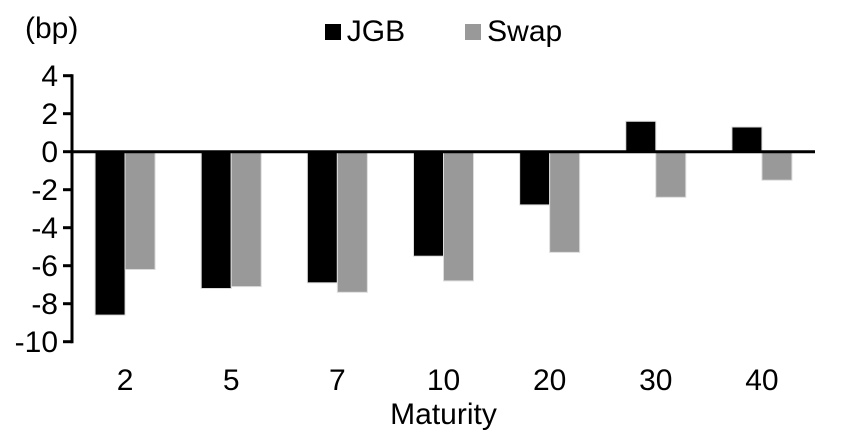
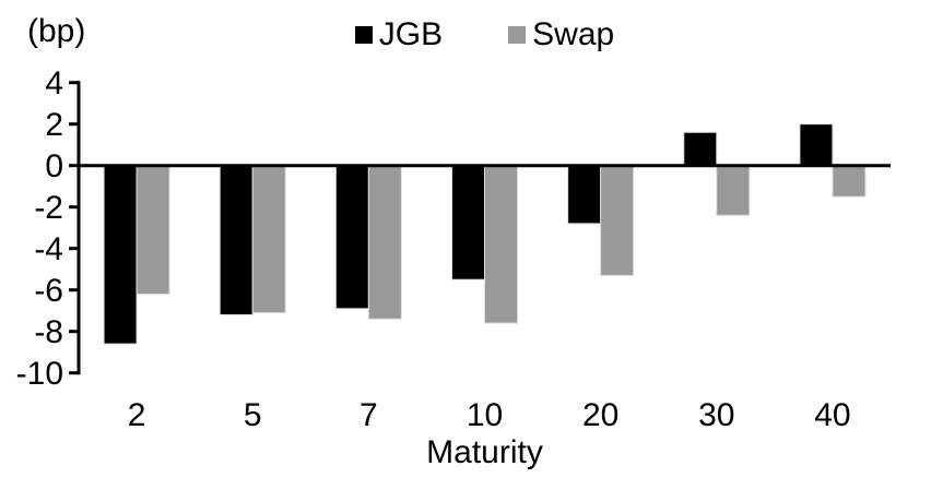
Swap/10: -6.8 -> -7.6
JGB/40: 1.3 -> 2.0
